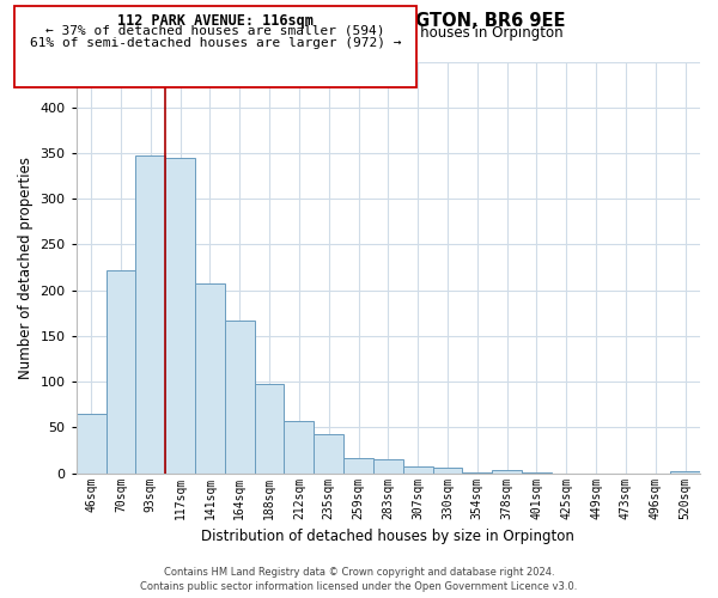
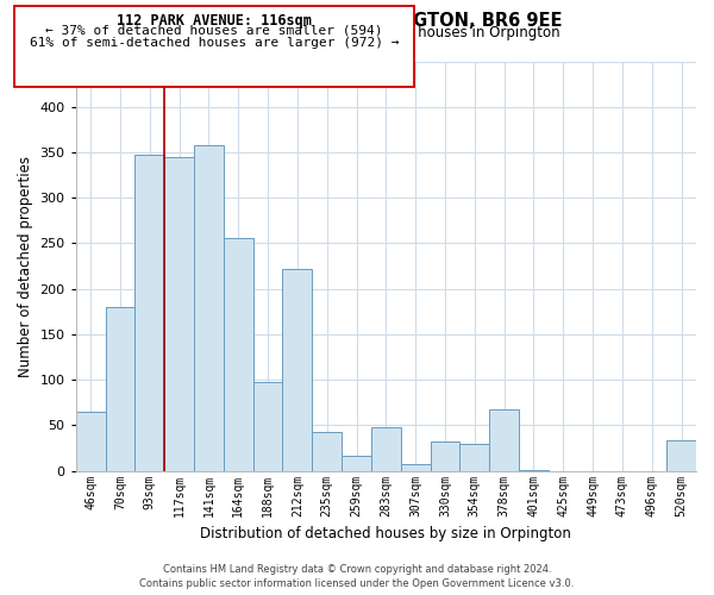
70sqm: 222 -> 180
141sqm: 208 -> 358
164sqm: 167 -> 256
212sqm: 57 -> 222
283sqm: 15 -> 48
330sqm: 6 -> 32
354sqm: 1 -> 30
378sqm: 3 -> 68
520sqm: 2 -> 34
